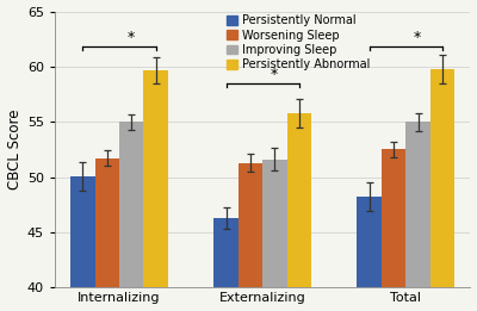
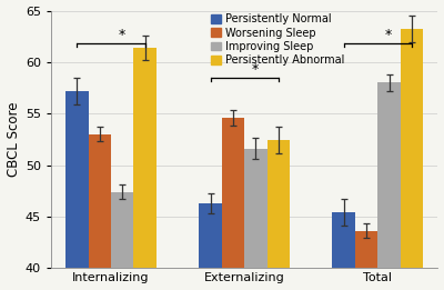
Persistently Normal/Internalizing: 50.1 -> 57.2
Worsening Sleep/Internalizing: 51.7 -> 53.0
Improving Sleep/Internalizing: 55.0 -> 47.4
Persistently Abnormal/Internalizing: 59.7 -> 61.4
Worsening Sleep/Externalizing: 51.3 -> 54.6
Persistently Abnormal/Externalizing: 55.8 -> 52.4
Persistently Normal/Total: 48.2 -> 45.4
Worsening Sleep/Total: 52.5 -> 43.6
Improving Sleep/Total: 55.0 -> 58.0
Persistently Abnormal/Total: 59.8 -> 63.2
